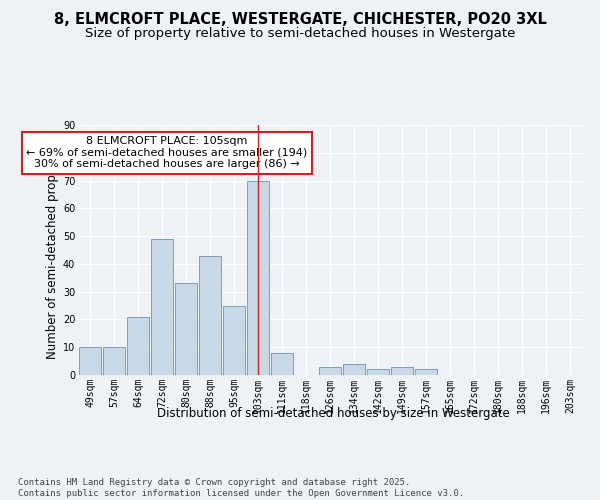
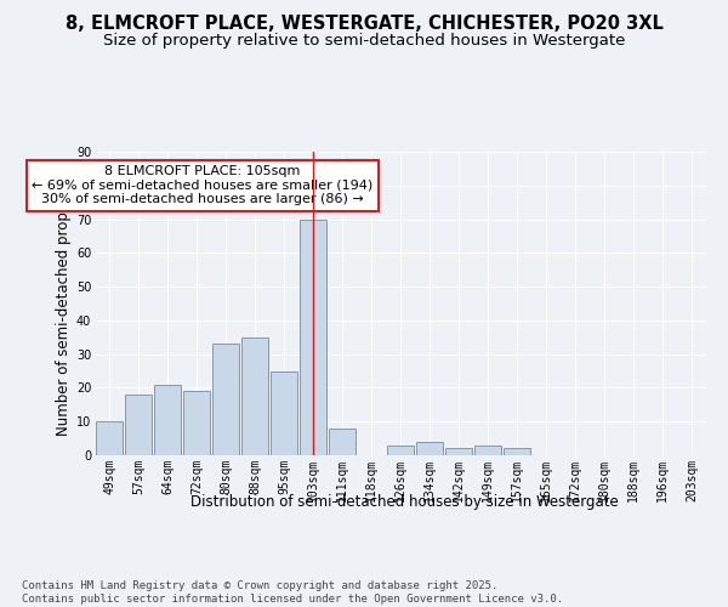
57sqm: 10 -> 18
72sqm: 49 -> 19
88sqm: 43 -> 35
